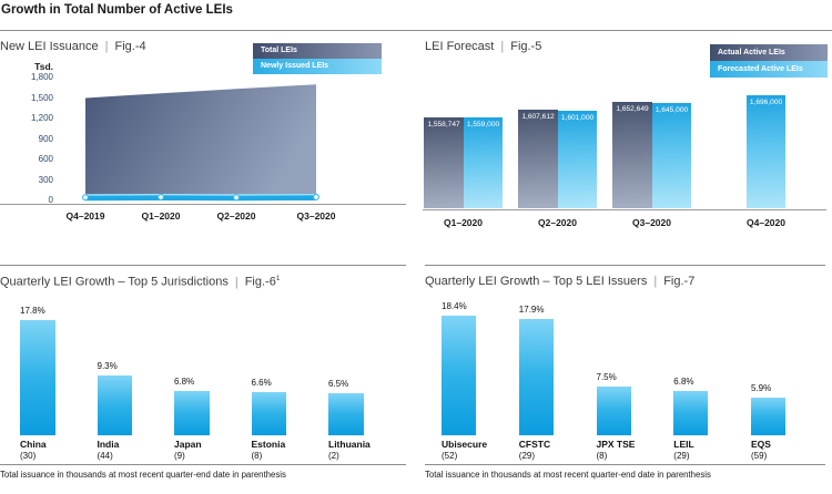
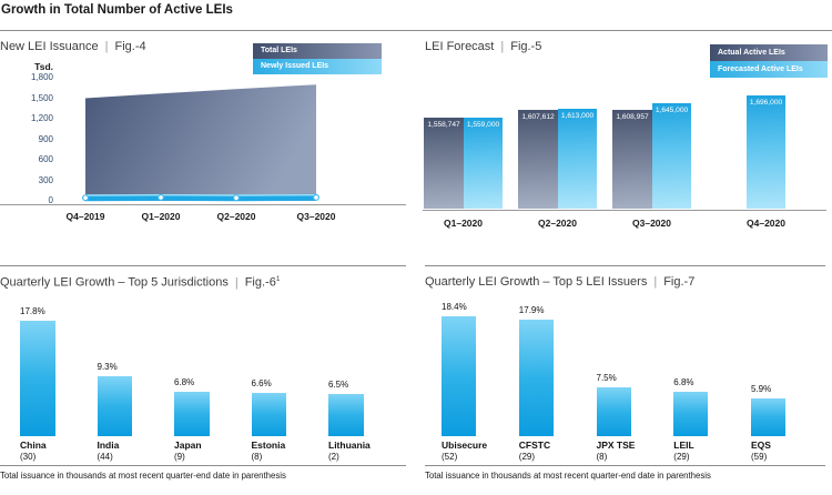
LEI Forecast/Forecasted Active LEIs/Q2–2020: 1,601,000 -> 1,613,000
LEI Forecast/Actual Active LEIs/Q3–2020: 1,652,649 -> 1,608,957
